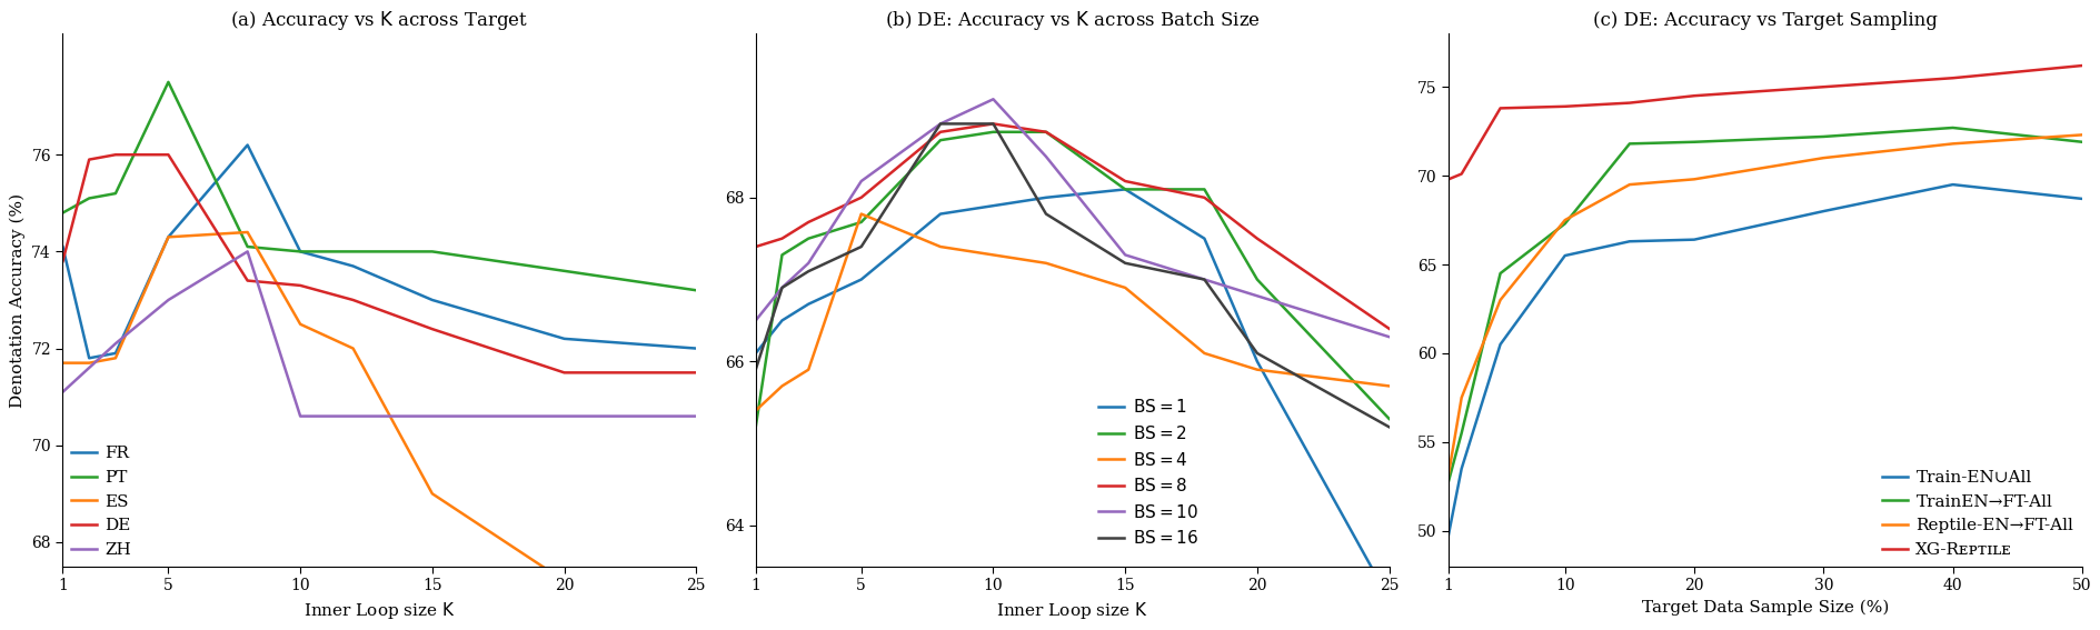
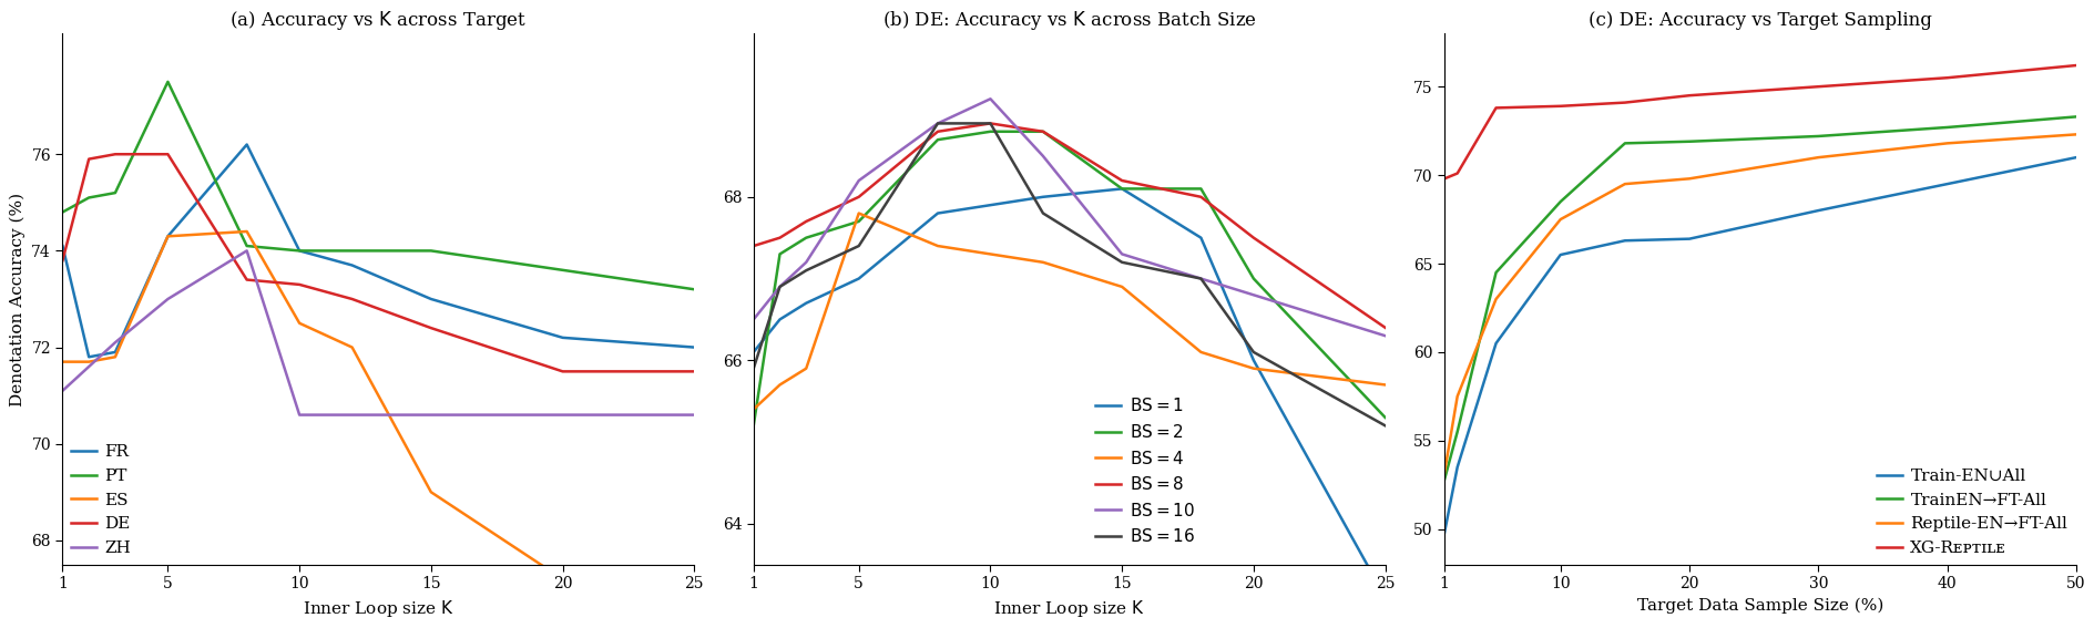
(c) DE: Accuracy vs Target Sampling/TrainEN→FT-All/10: 67.3 -> 68.5
(c) DE: Accuracy vs Target Sampling/Train-EN∪All/50: 68.7 -> 71.0
(c) DE: Accuracy vs Target Sampling/TrainEN→FT-All/50: 71.9 -> 73.3
